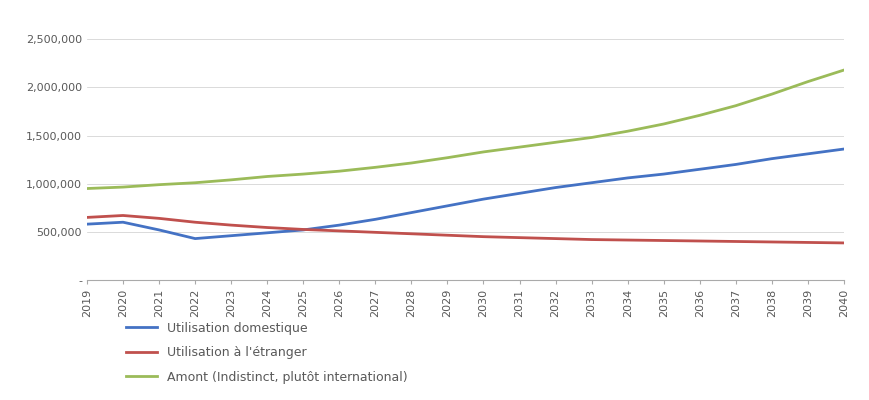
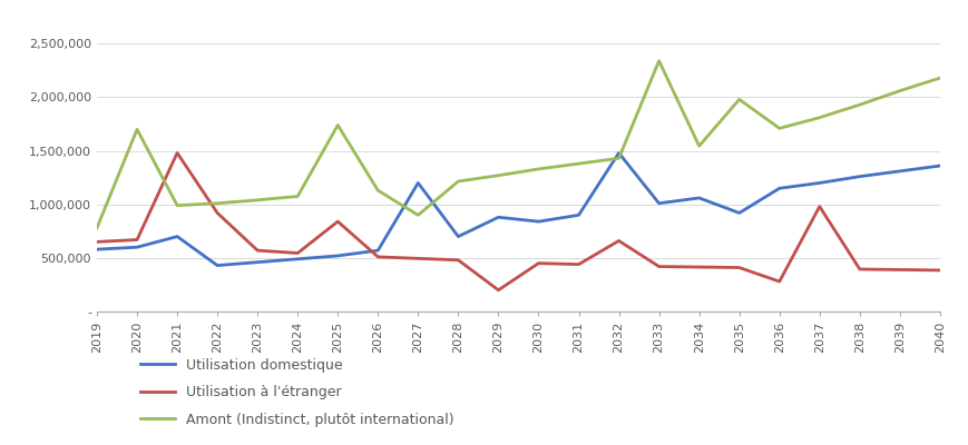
Amont (Indistinct, plutôt international)/2019: 950,000 -> 780,000
Amont (Indistinct, plutôt international)/2020: 960,000 -> 1,700,000
Utilisation domestique/2021: 520,000 -> 700,000
Utilisation à l'étranger/2021: 640,000 -> 1,480,000
Utilisation à l'étranger/2022: 600,000 -> 920,000
Utilisation à l'étranger/2025: 520,000 -> 840,000
Amont (Indistinct, plutôt international)/2025: 1,100,000 -> 1,740,000
Utilisation domestique/2027: 630,000 -> 1,200,000
Amont (Indistinct, plutôt international)/2027: 1,170,000 -> 900,000
Utilisation domestique/2029: 770,000 -> 880,000
Utilisation à l'étranger/2029: 460,000 -> 200,000
Utilisation domestique/2032: 960,000 -> 1,480,000
Utilisation à l'étranger/2032: 430,000 -> 660,000
Amont (Indistinct, plutôt international)/2033: 1,480,000 -> 2,340,000
Utilisation domestique/2035: 1,100,000 -> 920,000
Amont (Indistinct, plutôt international)/2035: 1,620,000 -> 1,980,000
Utilisation à l'étranger/2036: 400,000 -> 280,000
Utilisation à l'étranger/2037: 400,000 -> 980,000
